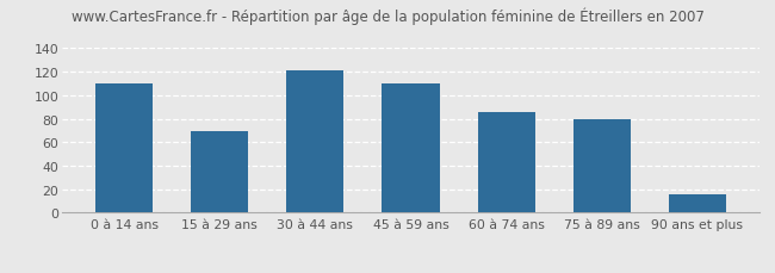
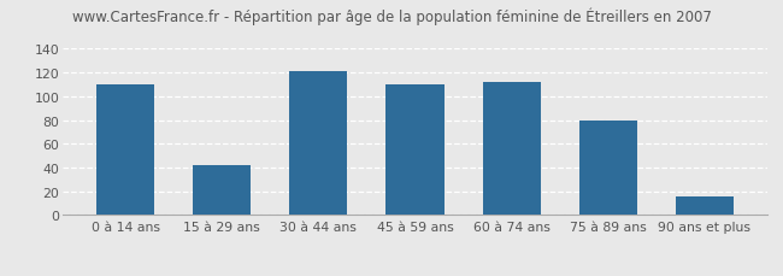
15 à 29 ans: 69 -> 42
60 à 74 ans: 86 -> 112
